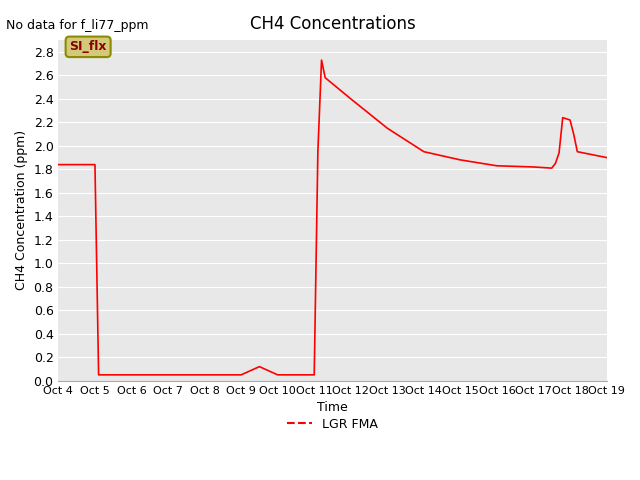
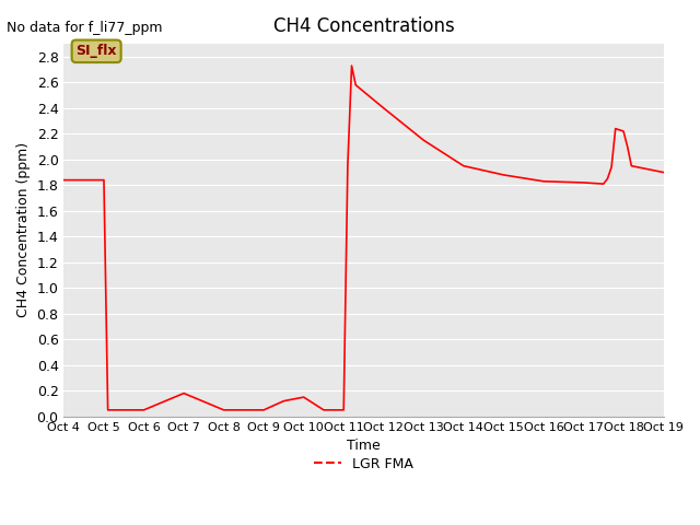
Oct 7: 0.05 -> 0.18
Oct 10: 0.05 -> 0.15
